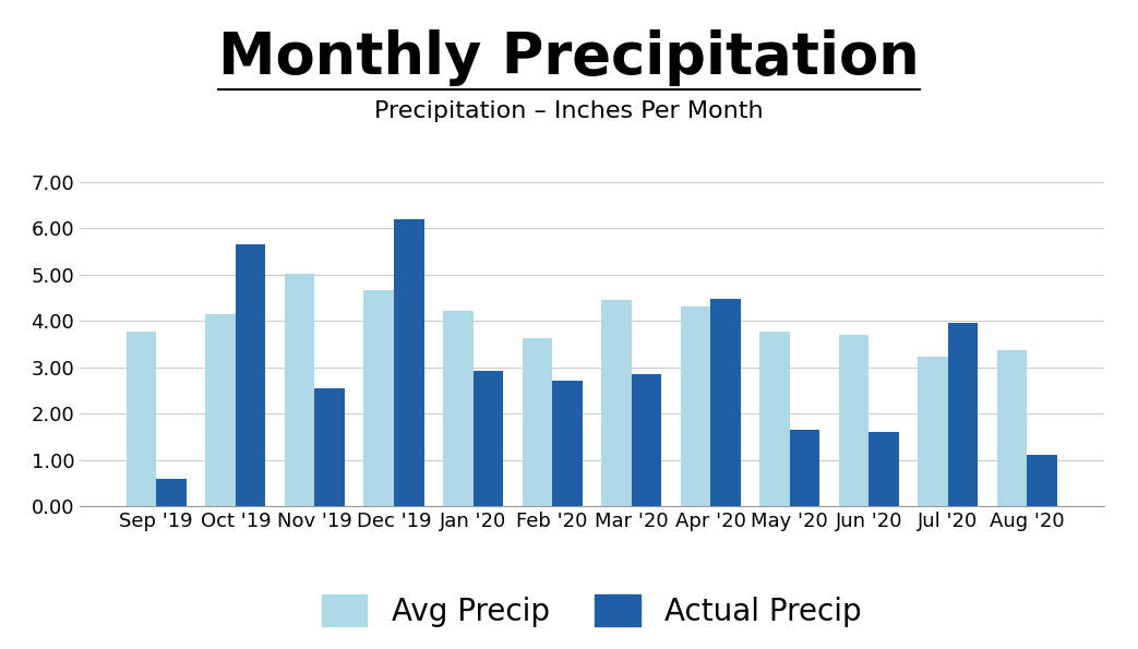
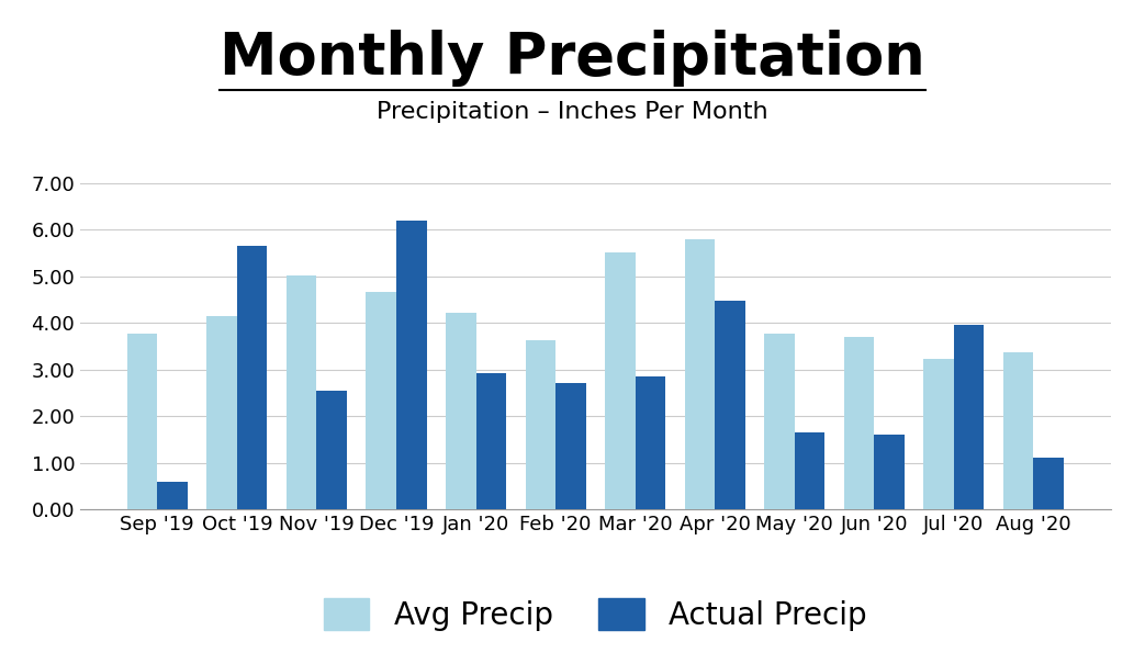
Avg Precip/Mar '20: 4.44 -> 5.50
Avg Precip/Apr '20: 4.31 -> 5.80
